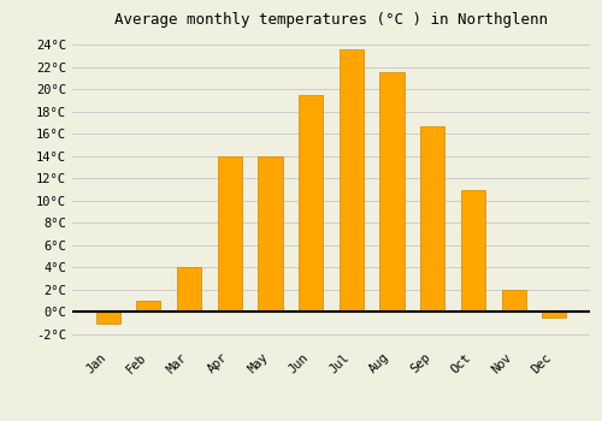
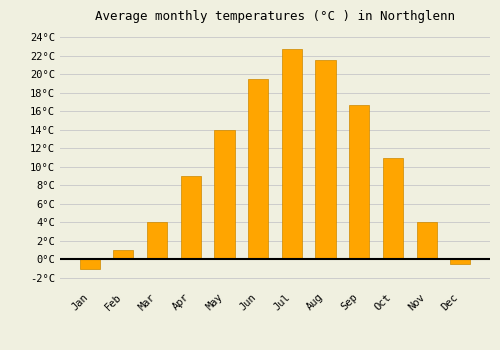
Apr: 14.0°C -> 9.0°C
Jul: 23.6°C -> 22.7°C
Nov: 2.0°C -> 4.0°C
